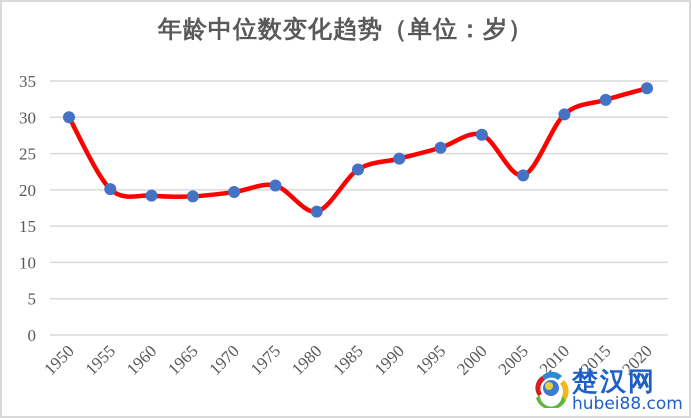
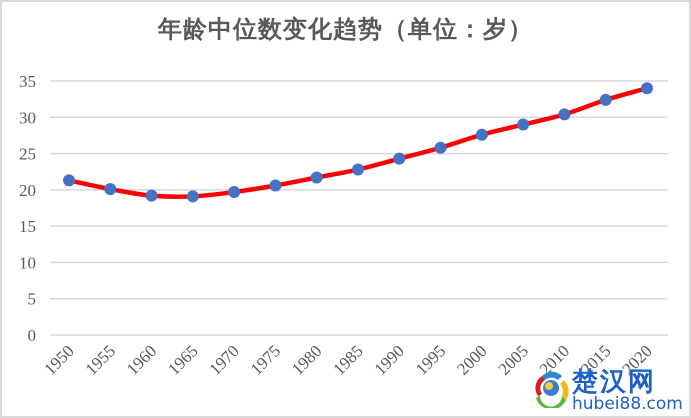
1950: 30 -> 21
1980: 17 -> 22
2005: 22 -> 29
